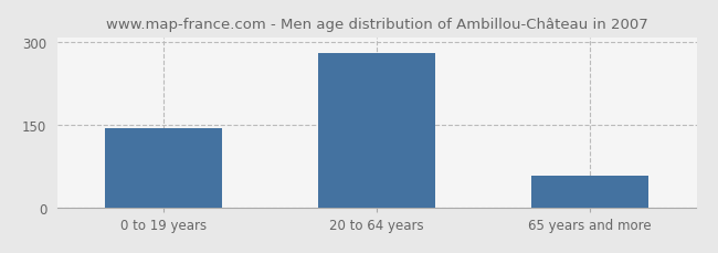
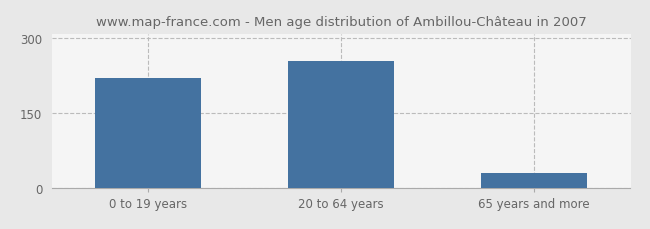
0 to 19 years: 144 -> 220
20 to 64 years: 281 -> 255
65 years and more: 57 -> 30
